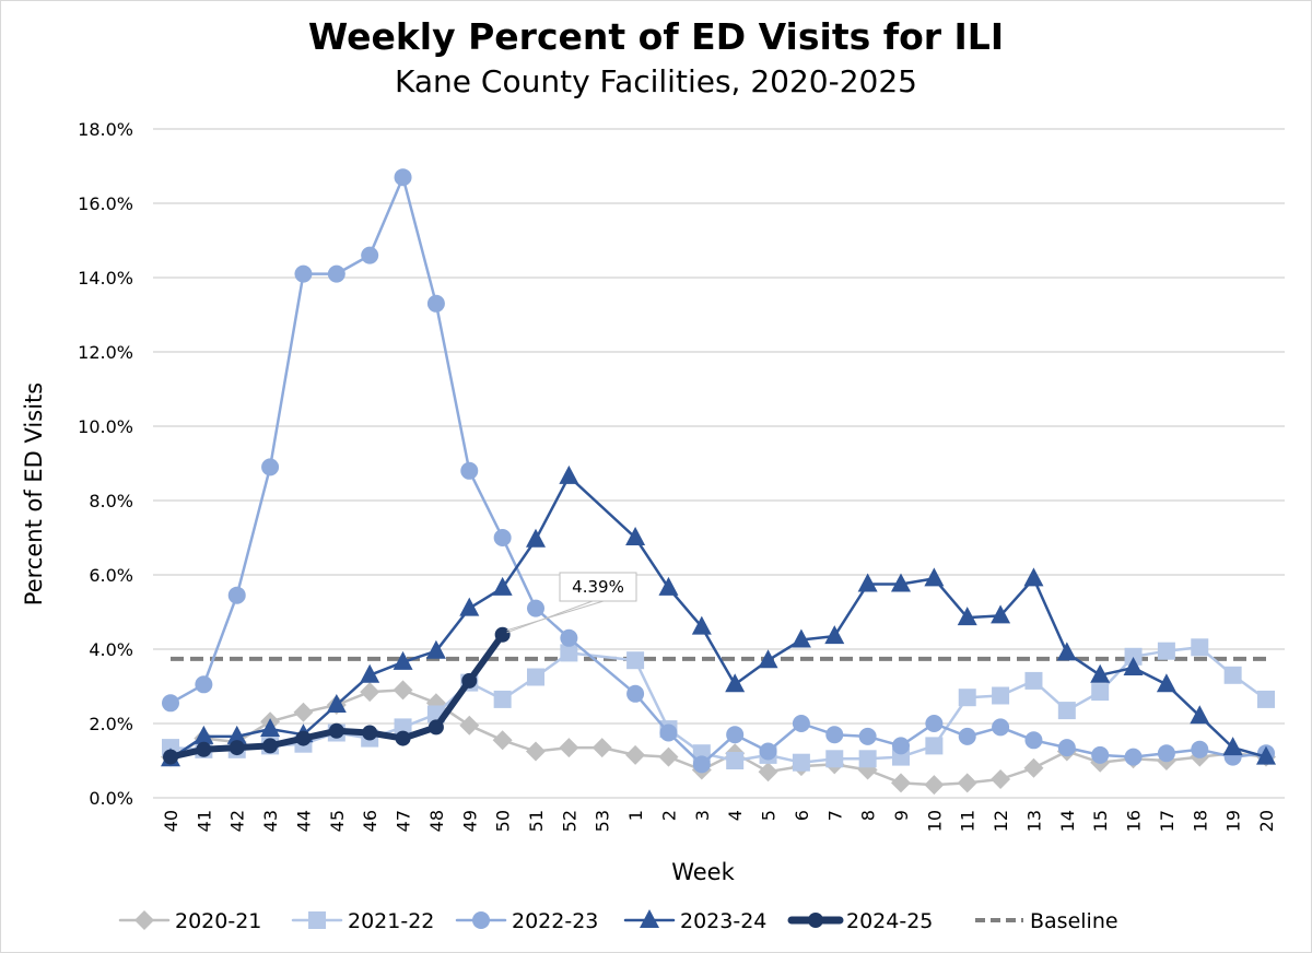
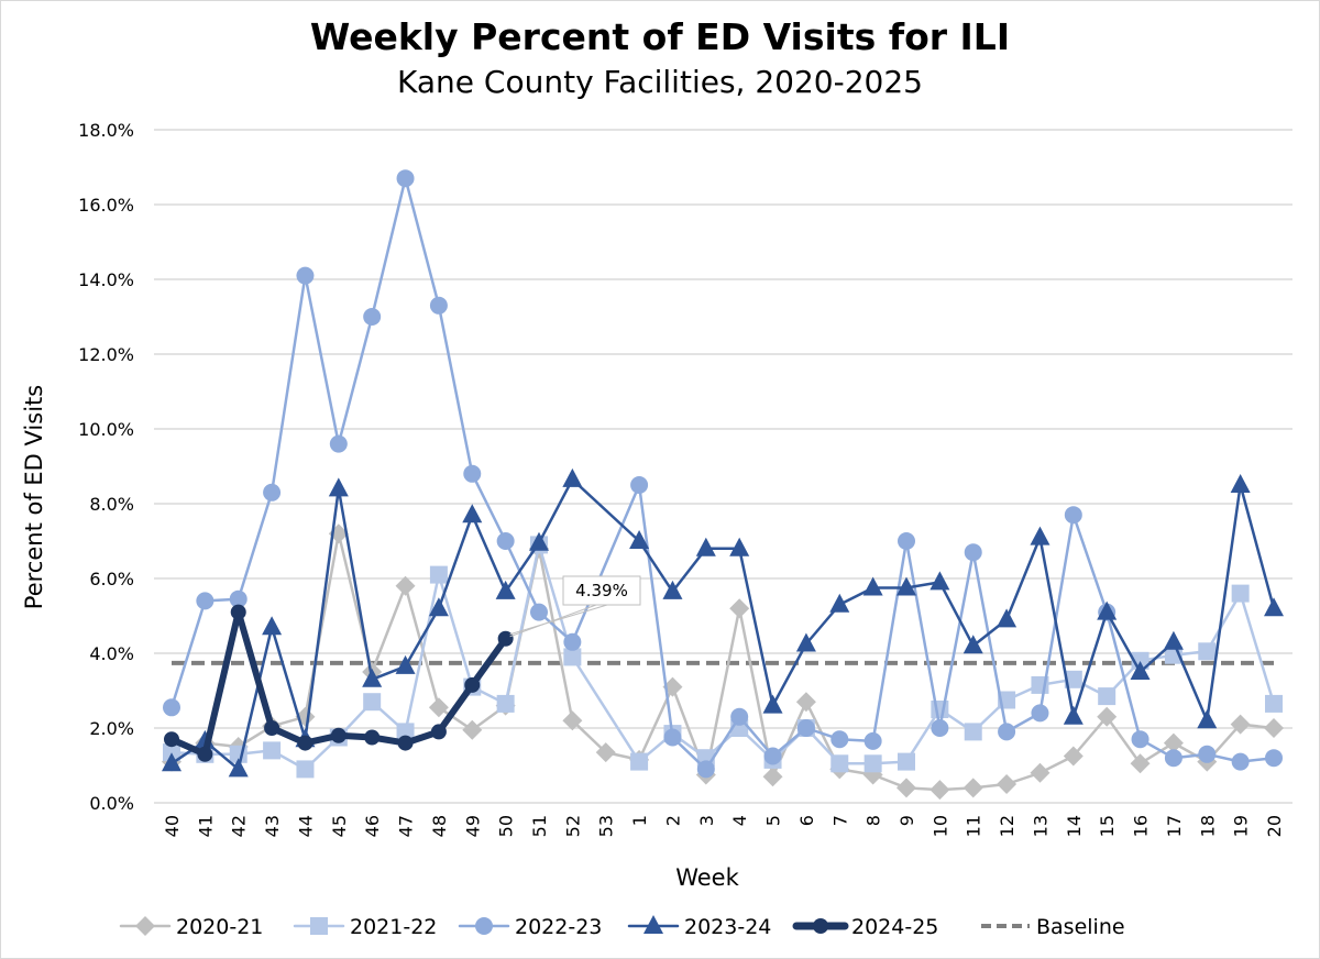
2024-25/40: 1.1% -> 1.7%
2022-23/41: 3.0% -> 5.4%
2023-24/42: 1.6% -> 0.9%
2024-25/42: 1.4% -> 5.1%
2022-23/43: 8.9% -> 8.3%
2023-24/43: 1.9% -> 4.7%
2024-25/43: 1.4% -> 2.0%
2021-22/44: 1.4% -> 0.9%
2020-21/45: 2.5% -> 7.2%
2022-23/45: 14.1% -> 9.6%
2023-24/45: 2.5% -> 8.4%
2020-21/46: 2.9% -> 3.5%
2021-22/46: 1.6% -> 2.7%
2022-23/46: 14.6% -> 13.0%
2020-21/47: 2.9% -> 5.8%
2021-22/48: 2.2% -> 6.1%
2023-24/48: 4.0% -> 5.2%
2023-24/49: 5.1% -> 7.7%
2020-21/50: 1.6% -> 2.6%
2020-21/51: 1.2% -> 6.8%
2021-22/51: 3.2% -> 6.9%
2020-21/52: 1.4% -> 2.2%
2021-22/1: 3.7% -> 1.1%
2022-23/1: 2.8% -> 8.5%
2020-21/2: 1.1% -> 3.1%
2023-24/3: 4.6% -> 6.8%
2020-21/4: 1.2% -> 5.2%
2021-22/4: 1.0% -> 2.0%
2022-23/4: 1.7% -> 2.3%
2023-24/4: 3.0% -> 6.8%
2023-24/5: 3.7% -> 2.6%
2020-21/6: 0.8% -> 2.7%
2021-22/6: 0.9% -> 2.0%
2023-24/7: 4.3% -> 5.3%
2022-23/9: 1.4% -> 7.0%
2021-22/10: 1.4% -> 2.5%
2021-22/11: 2.7% -> 1.9%
2022-23/11: 1.6% -> 6.7%
2023-24/11: 4.8% -> 4.2%
2022-23/13: 1.6% -> 2.4%
2023-24/13: 5.9% -> 7.1%
2021-22/14: 2.4% -> 3.3%
2022-23/14: 1.4% -> 7.7%
2023-24/14: 3.9% -> 2.3%
2020-21/15: 0.9% -> 2.3%
2022-23/15: 1.1% -> 5.1%
2023-24/15: 3.3% -> 5.1%
2022-23/16: 1.1% -> 1.7%
2020-21/17: 1.0% -> 1.6%
2023-24/17: 3.0% -> 4.3%
2020-21/19: 1.2% -> 2.1%
2021-22/19: 3.3% -> 5.6%
2023-24/19: 1.4% -> 8.5%
2020-21/20: 1.1% -> 2.0%
2023-24/20: 1.1% -> 5.2%
